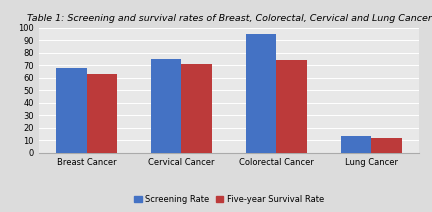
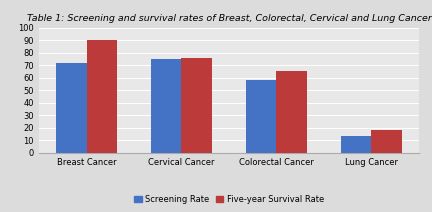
Screening Rate/Breast Cancer: 68 -> 72
Five-year Survival Rate/Breast Cancer: 63 -> 90
Five-year Survival Rate/Cervical Cancer: 71 -> 76
Screening Rate/Colorectal Cancer: 95 -> 58
Five-year Survival Rate/Colorectal Cancer: 74 -> 65
Five-year Survival Rate/Lung Cancer: 12 -> 18
